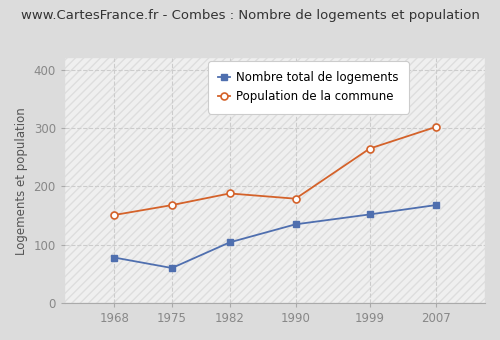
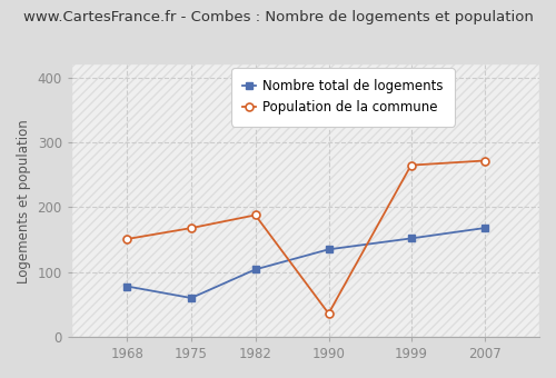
Population de la commune/1990: 179 -> 36
Population de la commune/2007: 302 -> 272
